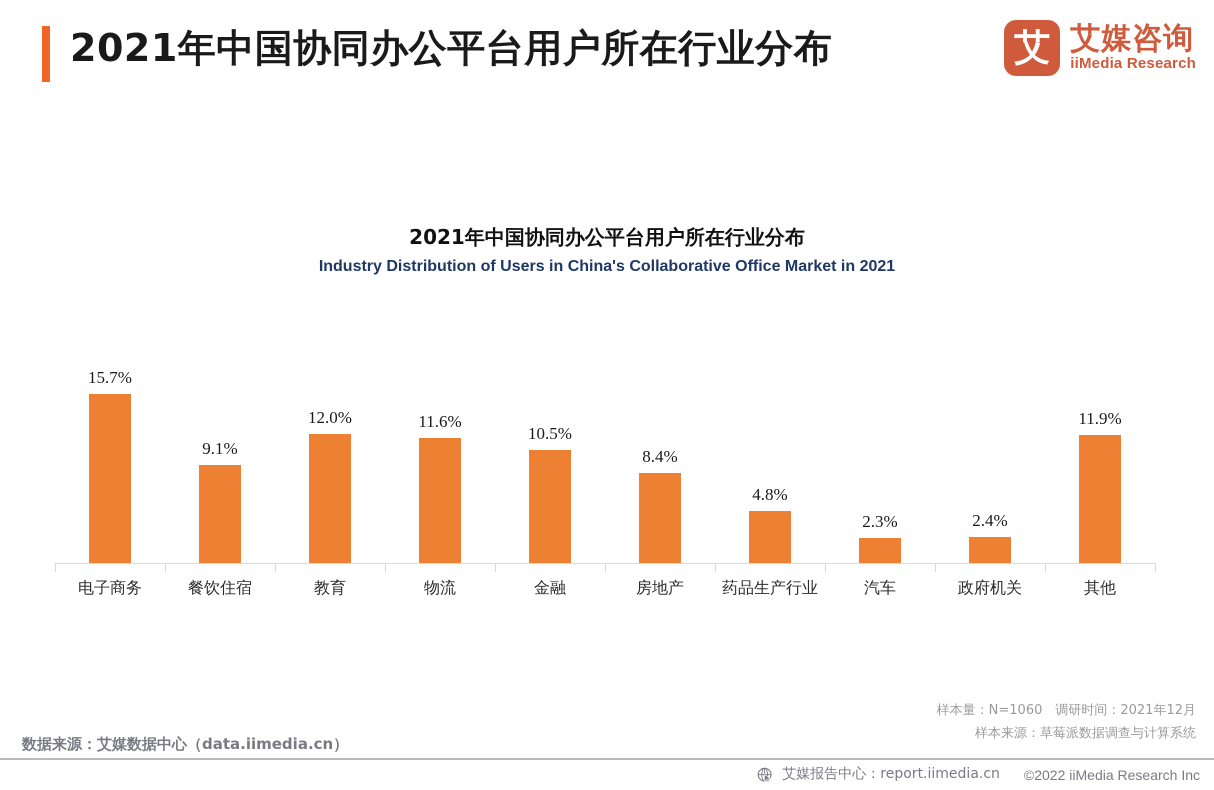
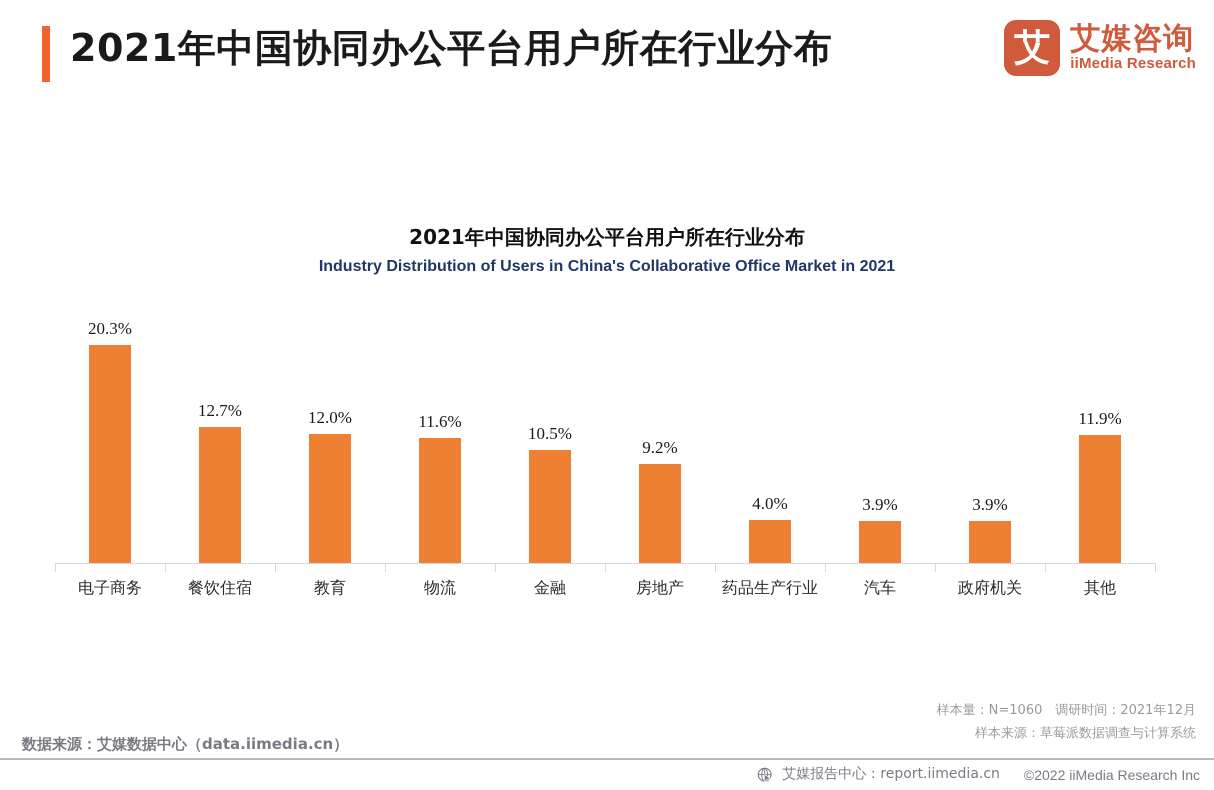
电子商务: 15.7% -> 20.3%
餐饮住宿: 9.1% -> 12.7%
房地产: 8.4% -> 9.2%
药品生产行业: 4.8% -> 4.0%
汽车: 2.3% -> 3.9%
政府机关: 2.4% -> 3.9%
